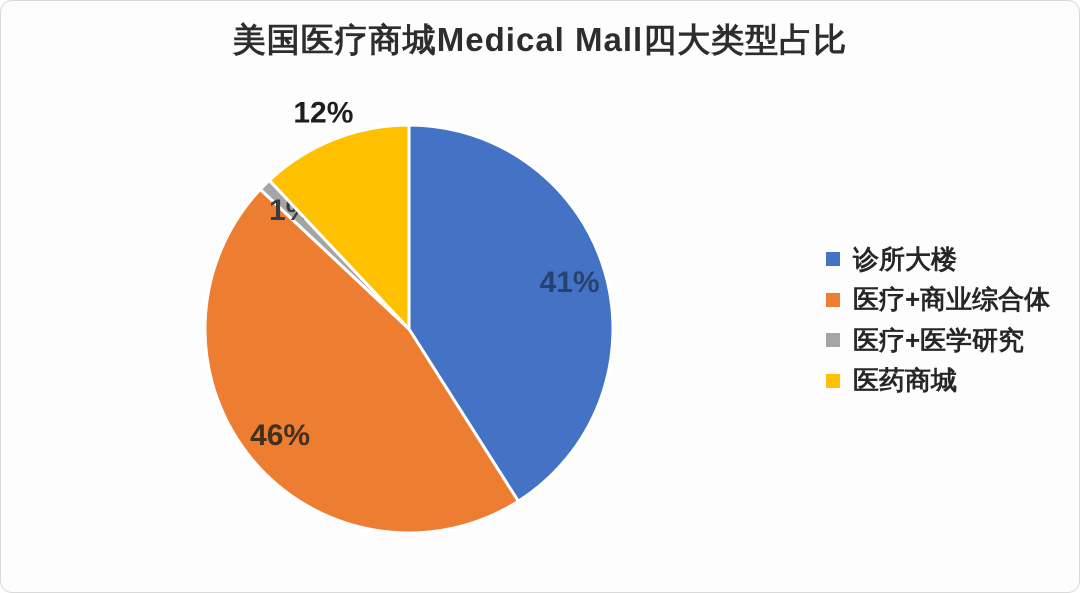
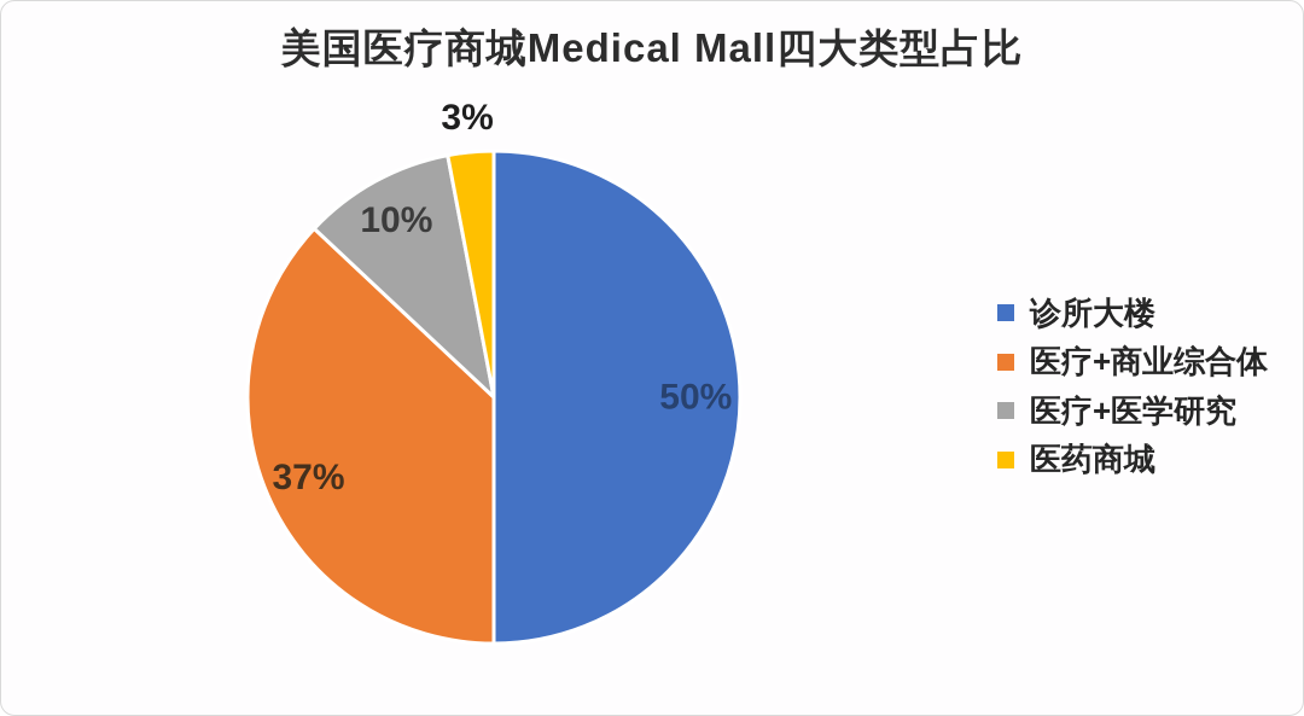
诊所大楼: 41% -> 50%
医疗+商业综合体: 46% -> 37%
医疗+医学研究: 1% -> 10%
医药商城: 12% -> 3%
